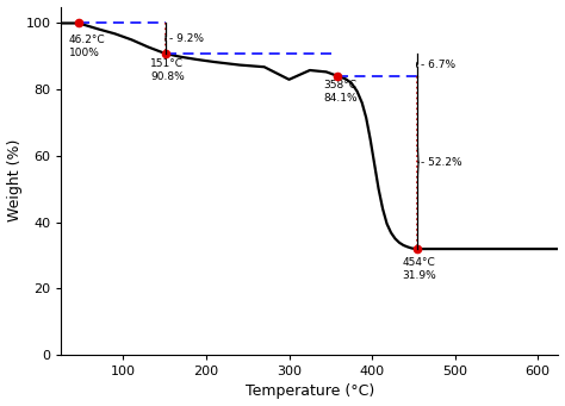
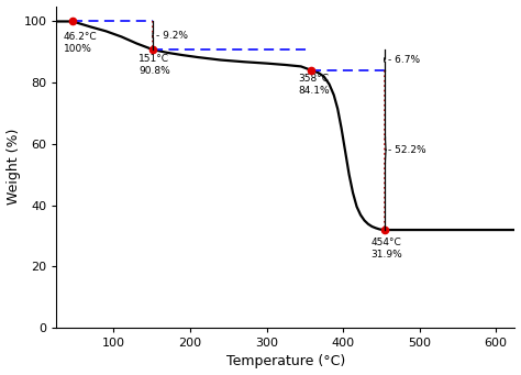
300: 83.0 -> 86.3
